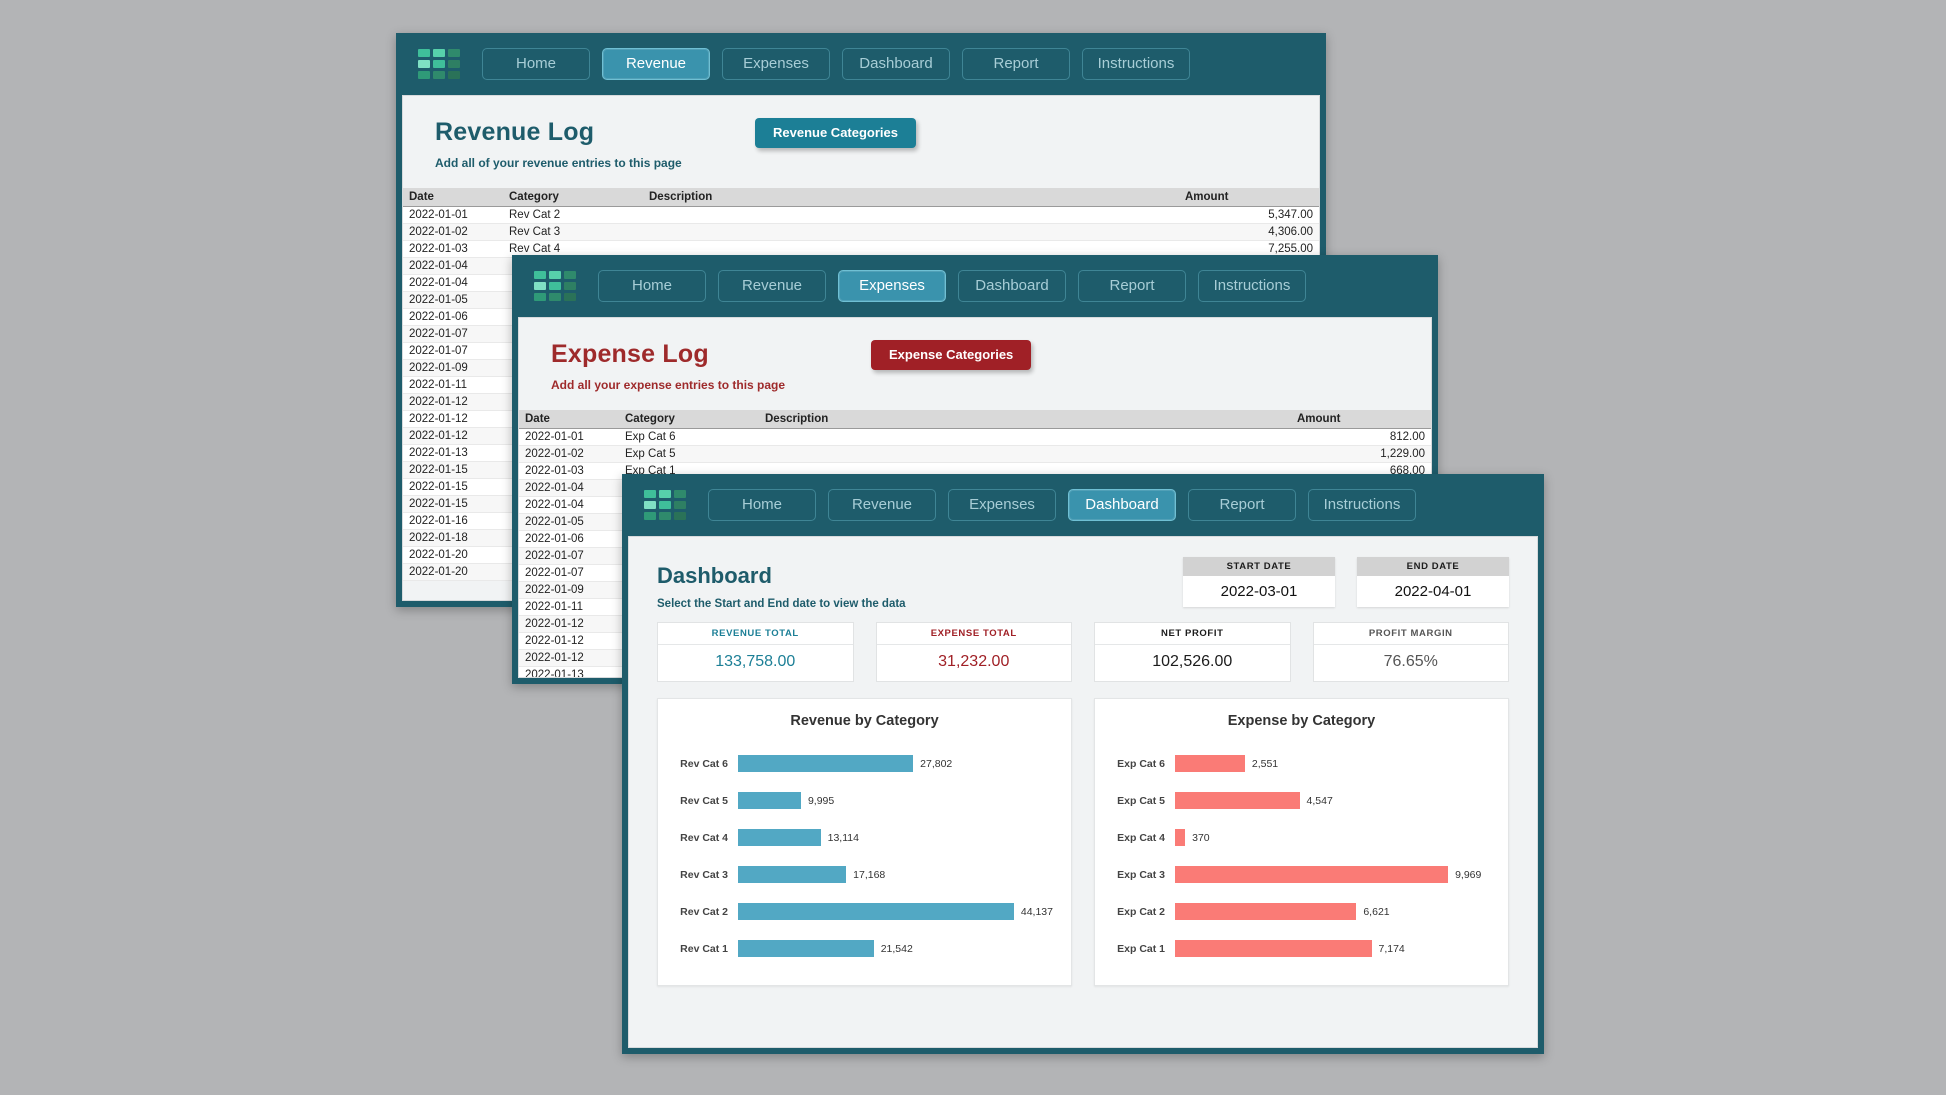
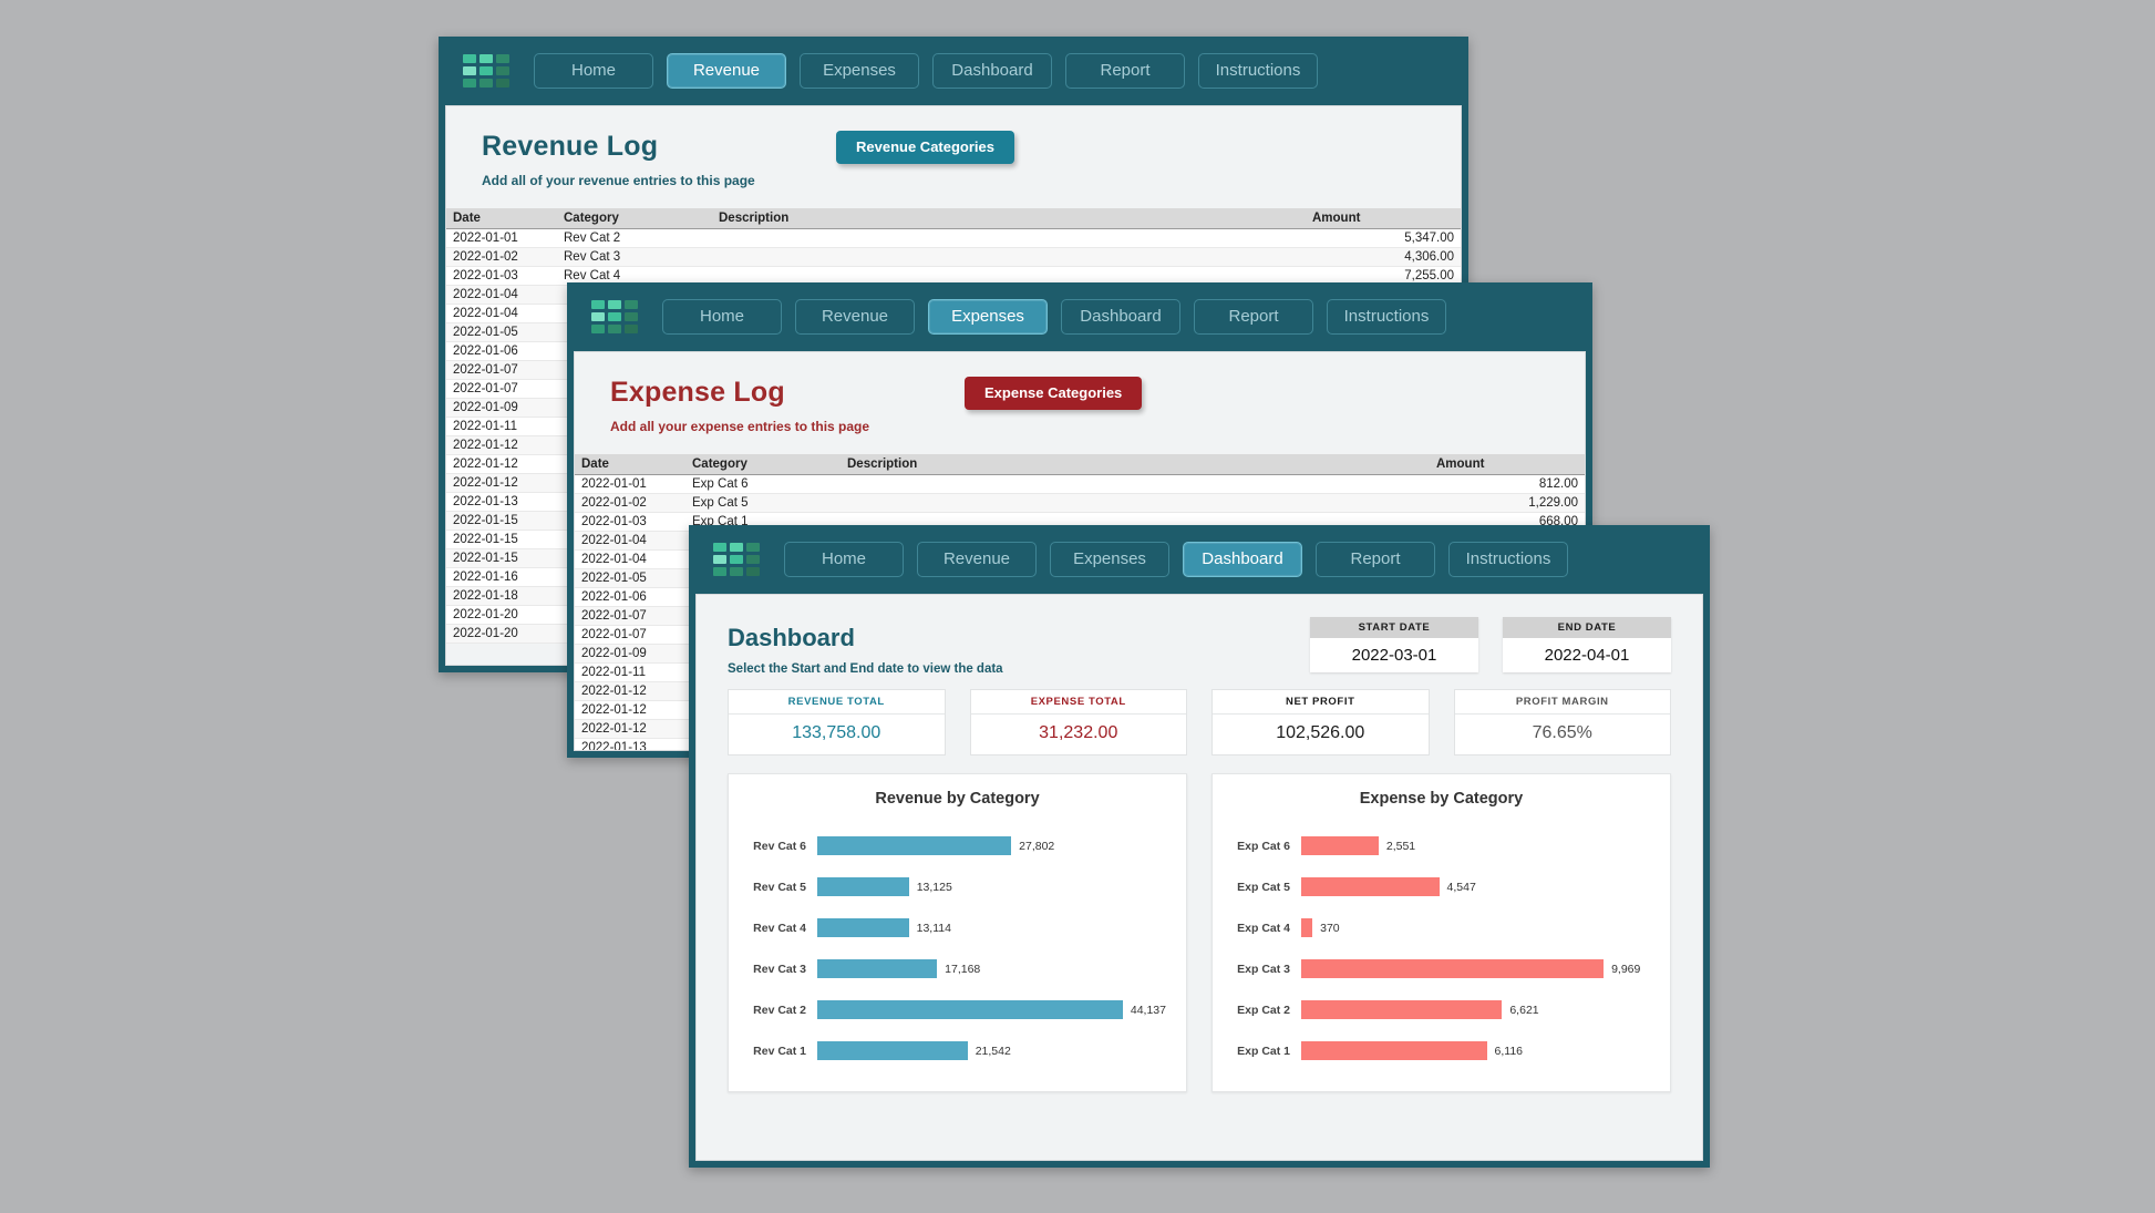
Revenue by Category/Rev Cat 5: 9,995 -> 13,125
Expense by Category/Exp Cat 1: 7,174 -> 6,116
